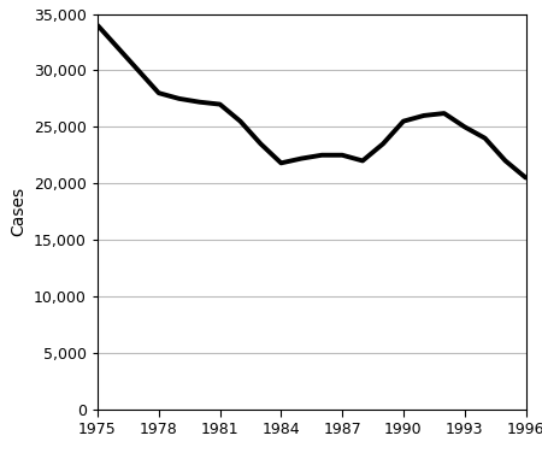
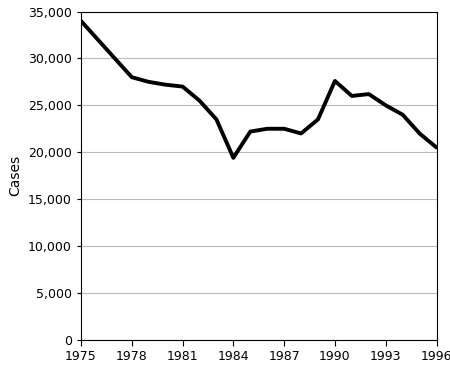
1984: 21,800 -> 19,400
1990: 25,500 -> 27,600
